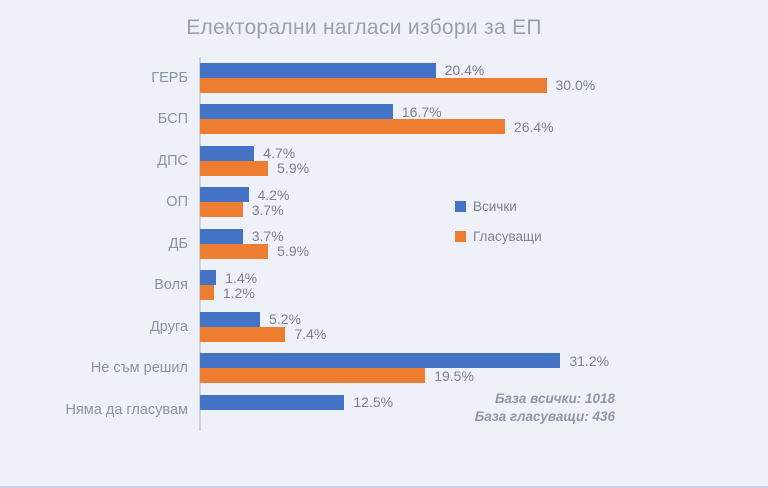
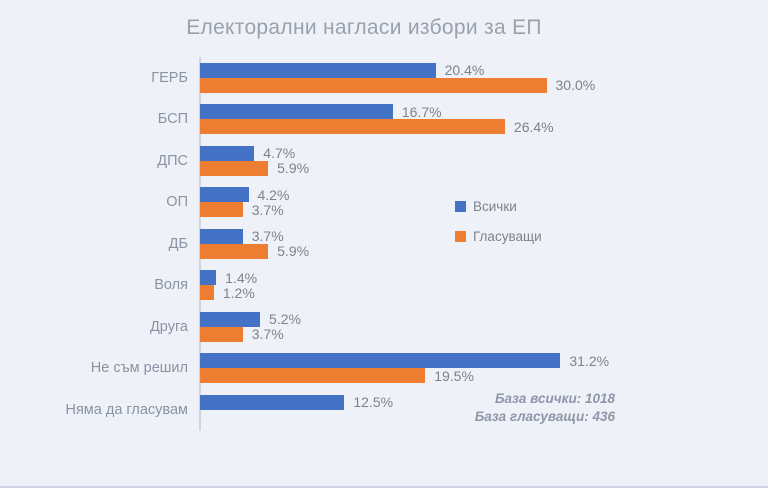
Гласуващи/Друга: 7.4% -> 3.7%
